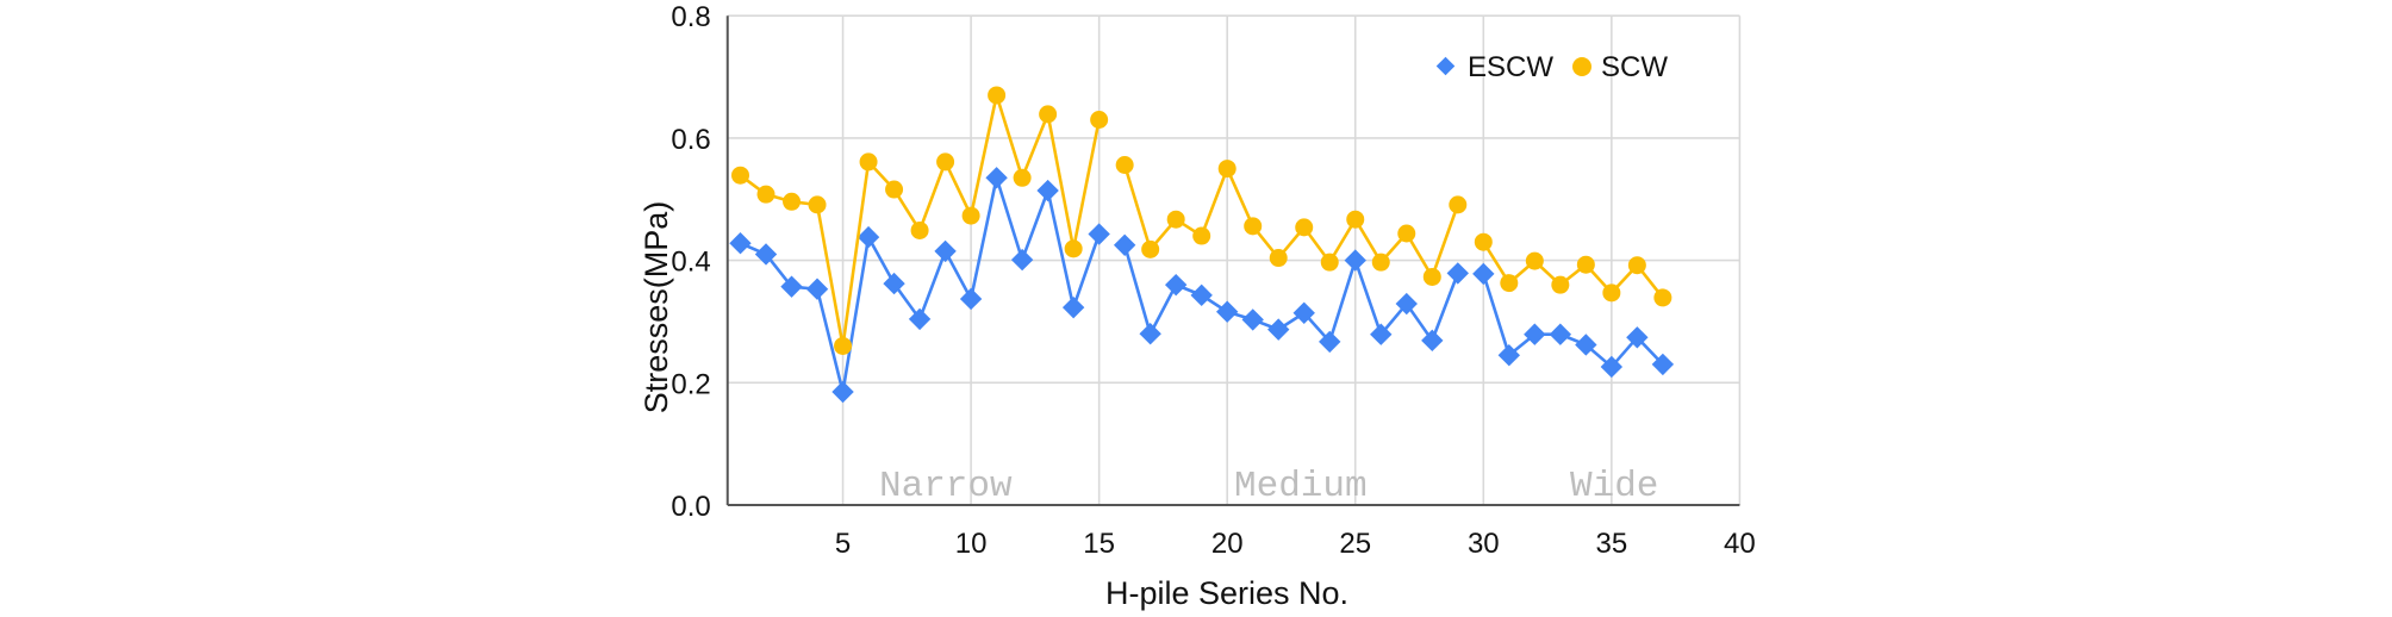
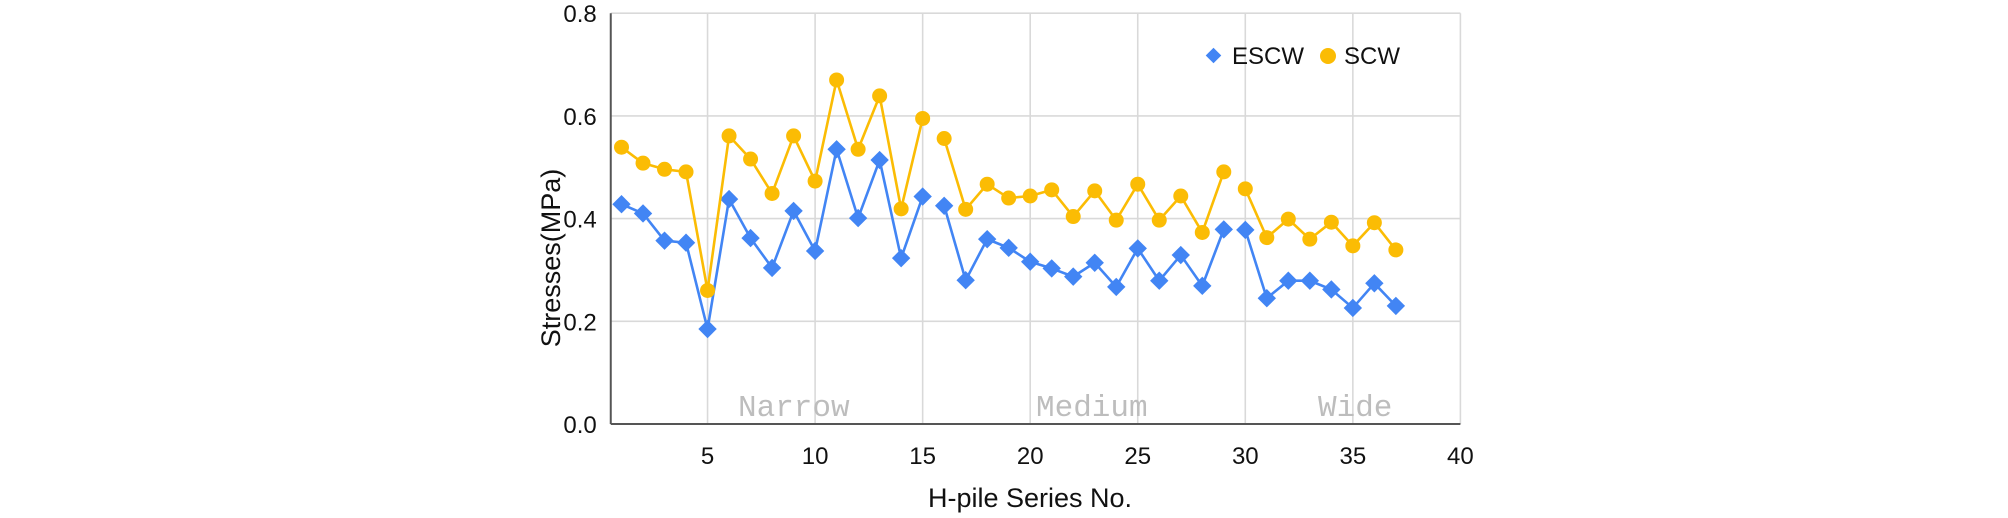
SCW/15: 0.63 -> 0.59
SCW/20: 0.55 -> 0.44
ESCW/25: 0.40 -> 0.34
SCW/30: 0.43 -> 0.46
